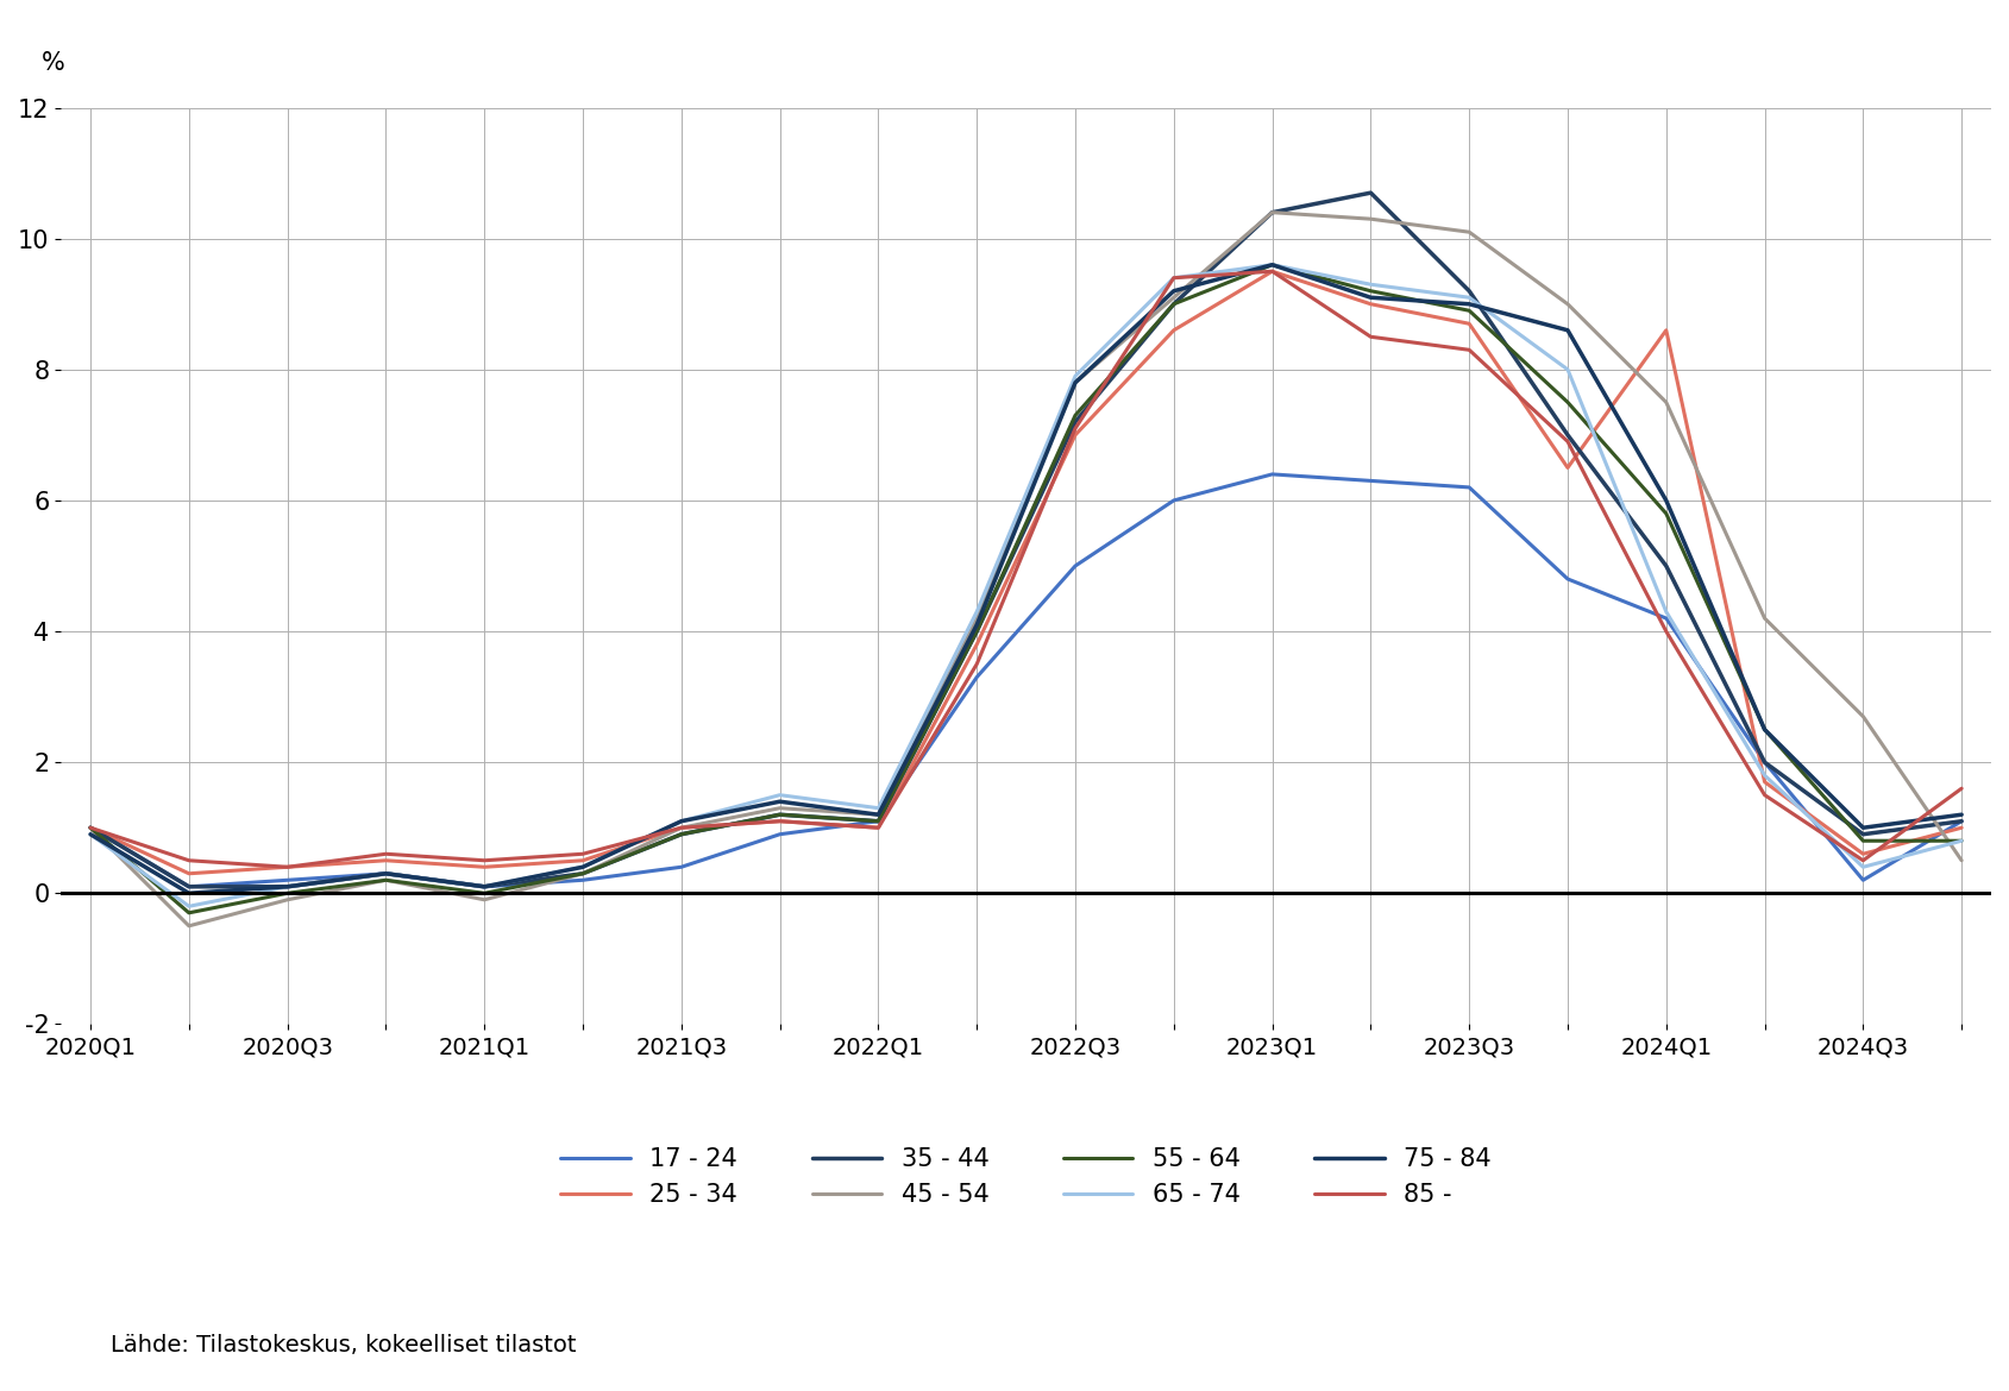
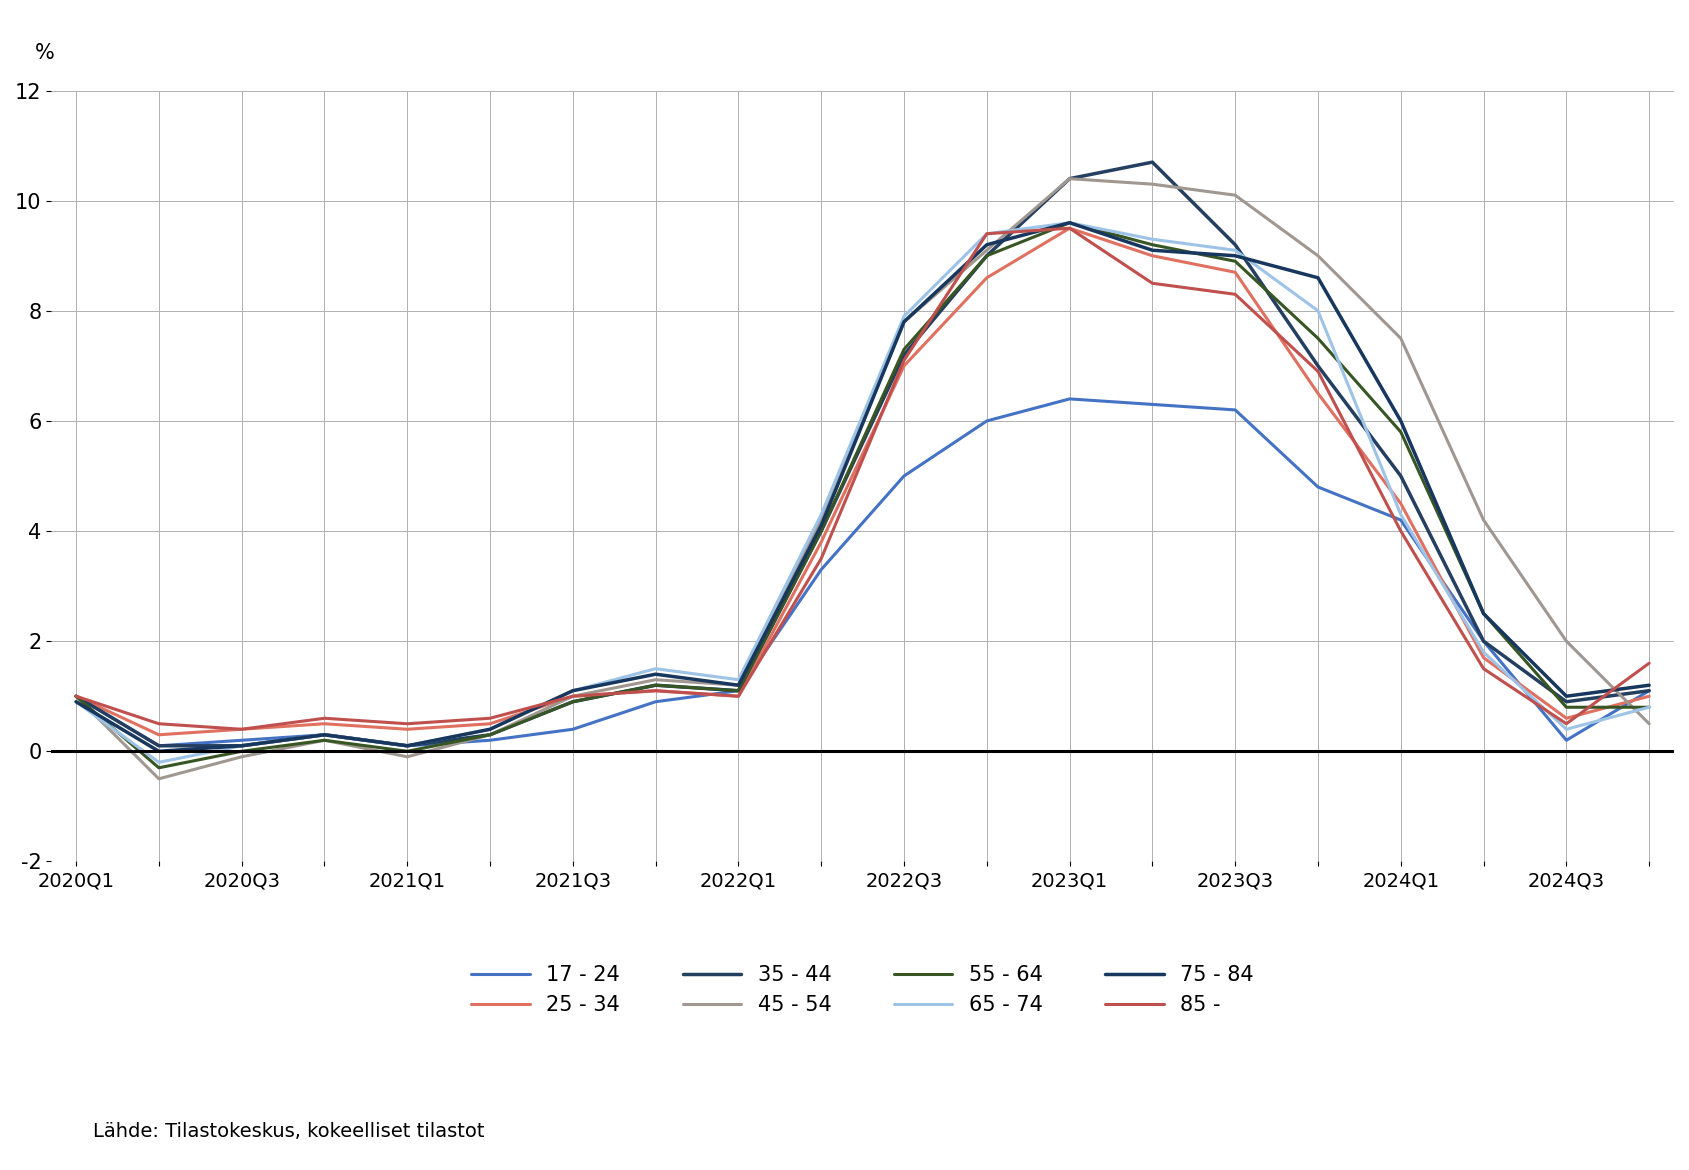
25 - 34/2024Q1: 8.6 -> 4.5
45 - 54/2024Q3: 2.7 -> 2.0
